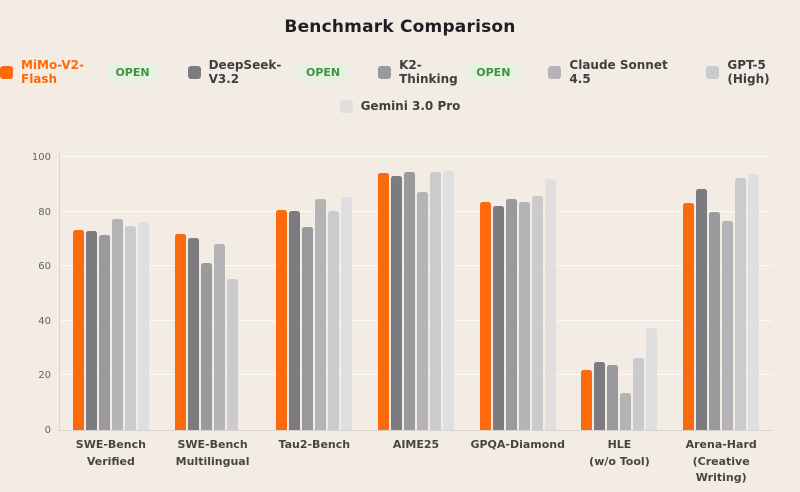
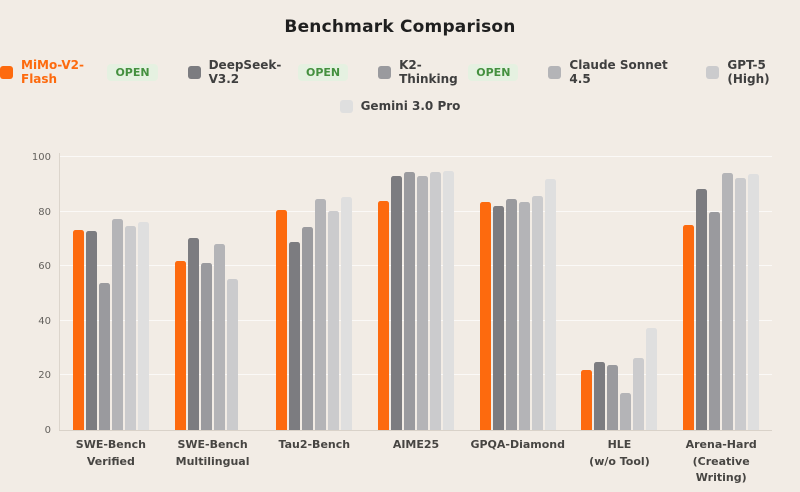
K2-Thinking/SWE-Bench Verified: 71 -> 54
MiMo-V2-Flash/SWE-Bench Multilingual: 72 -> 62
DeepSeek-V3.2/Tau2-Bench: 80 -> 69
MiMo-V2-Flash/AIME25: 94 -> 84
Claude Sonnet 4.5/AIME25: 87 -> 93
MiMo-V2-Flash/Arena-Hard (Creative Writing): 83 -> 75
Claude Sonnet 4.5/Arena-Hard (Creative Writing): 76 -> 94
